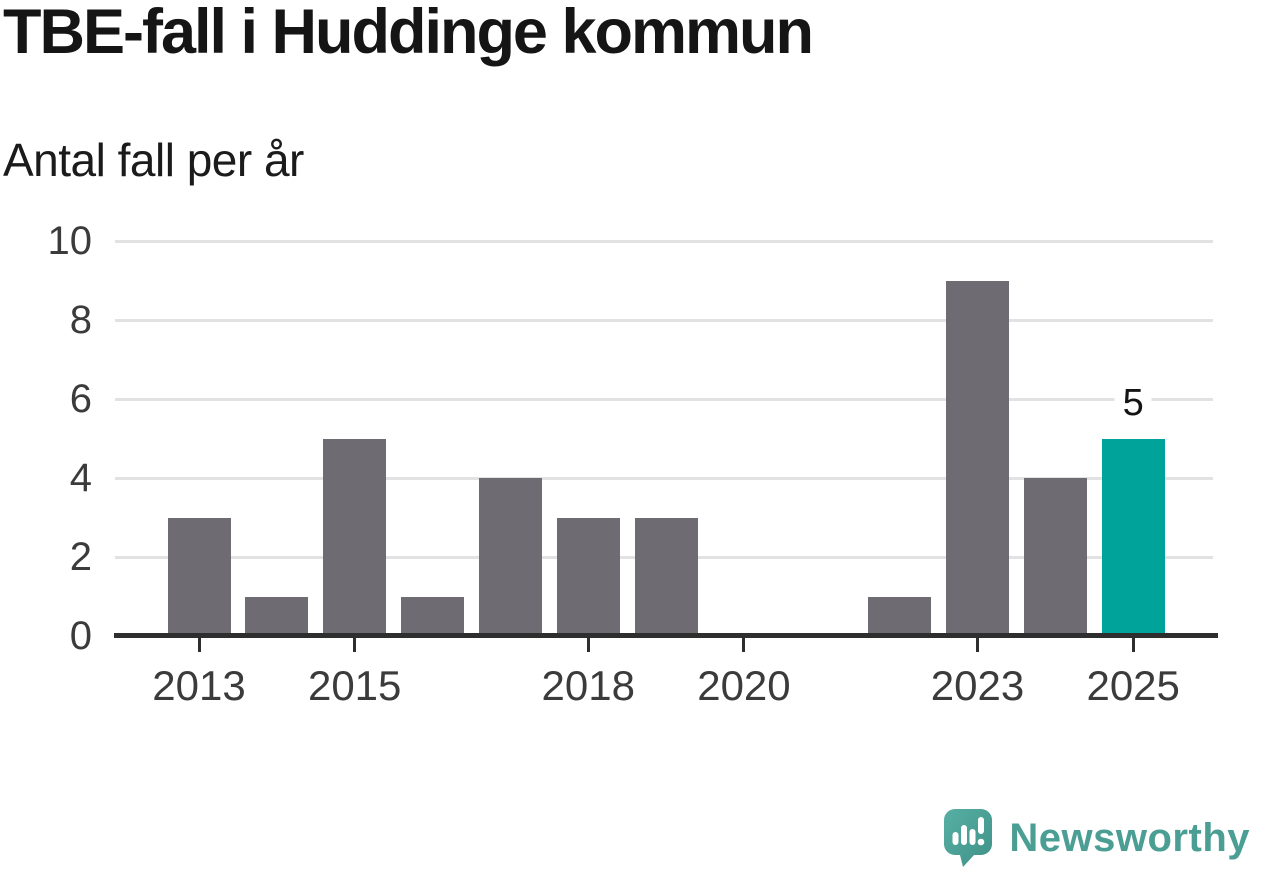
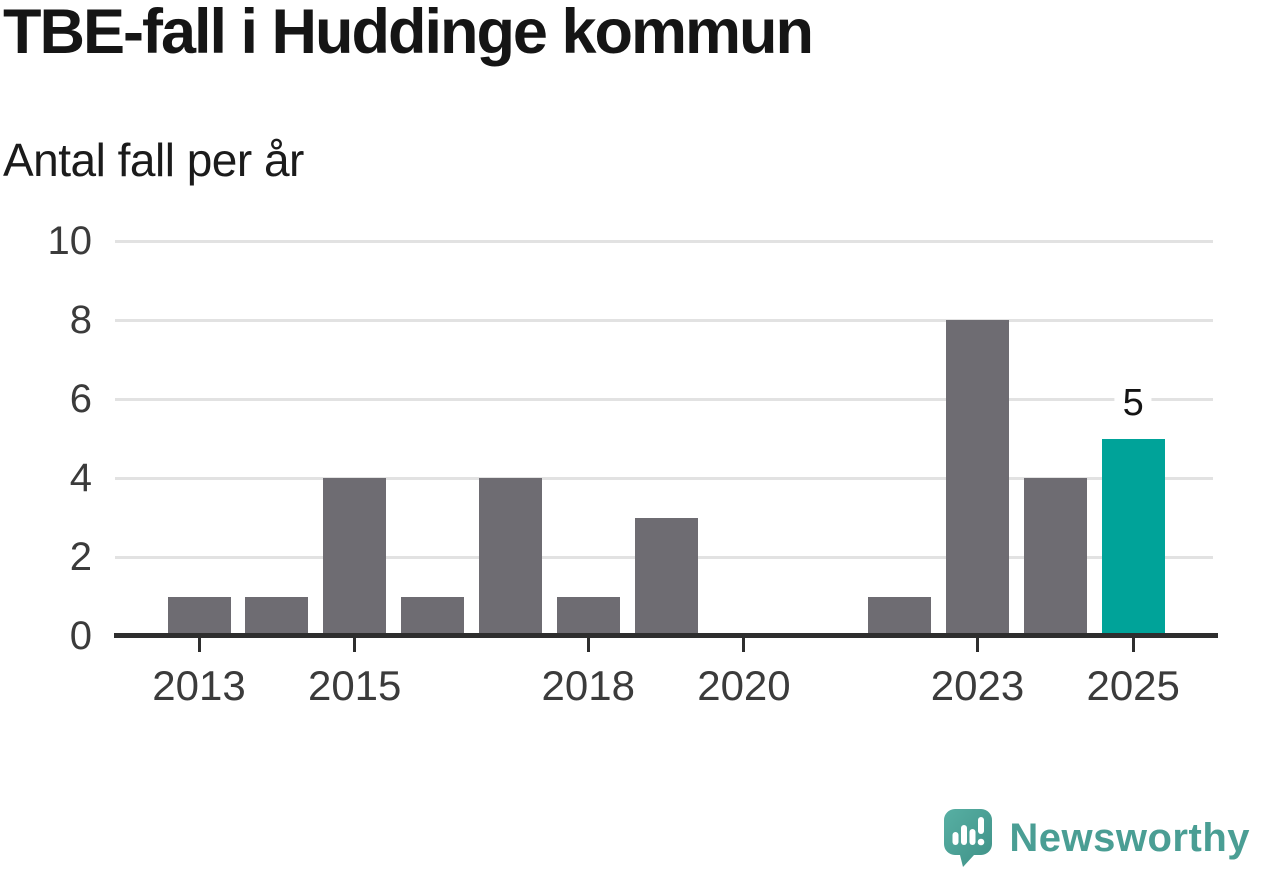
2013: 3 -> 1
2015: 5 -> 4
2018: 3 -> 1
2023: 9 -> 8
